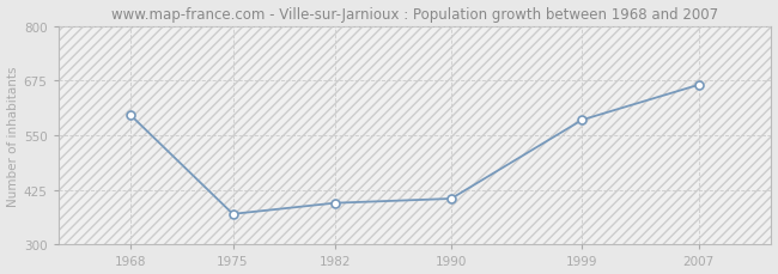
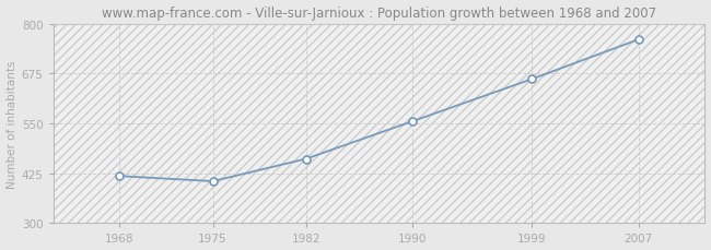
1968: 595 -> 418
1975: 370 -> 405
1982: 395 -> 461
1990: 405 -> 555
1999: 585 -> 661
2007: 665 -> 760
